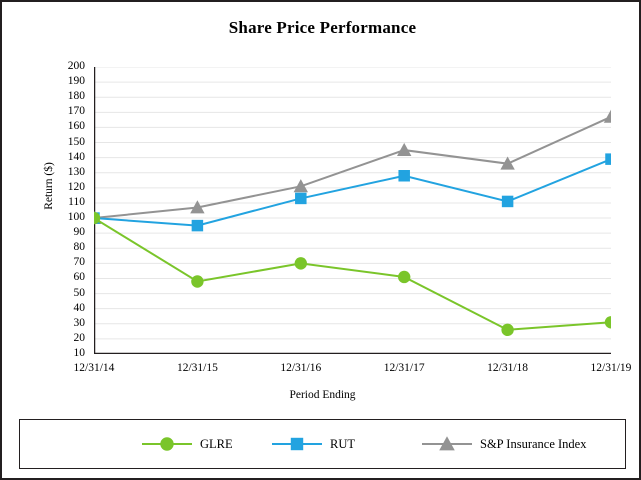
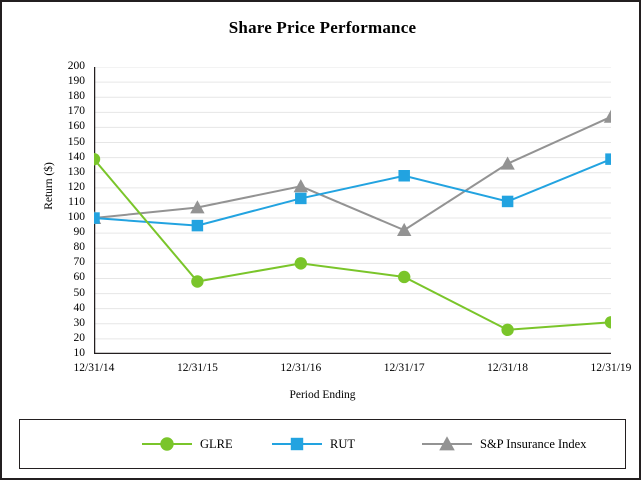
GLRE/12/31/14: 100 -> 139
S&P Insurance Index/12/31/17: 145 -> 92
